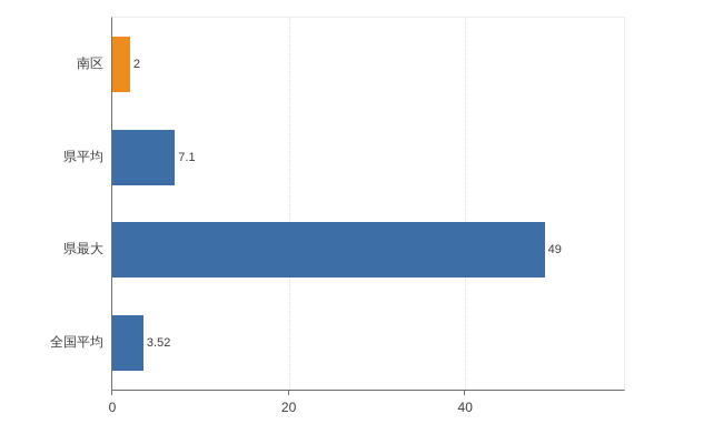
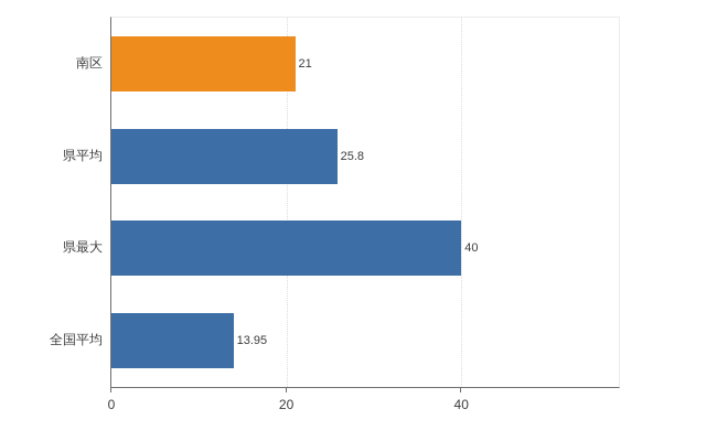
南区: 2 -> 21
県平均: 7.1 -> 25.8
県最大: 49 -> 40
全国平均: 3.52 -> 13.95
